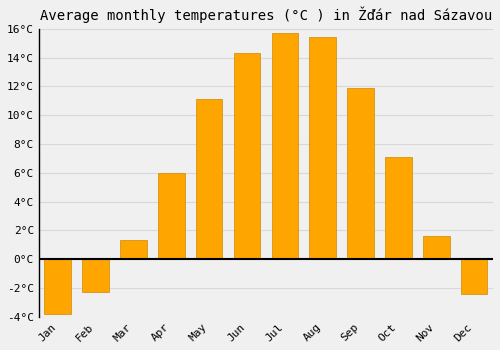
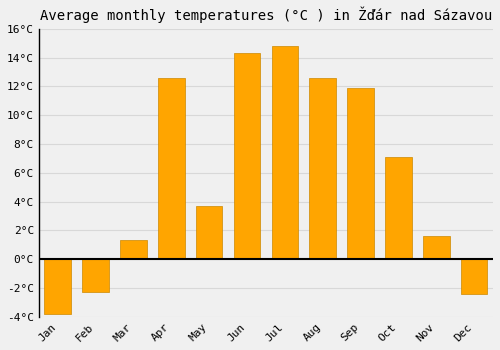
Apr: 6.0°C -> 12.6°C
May: 11.1°C -> 3.7°C
Jul: 15.7°C -> 14.8°C
Aug: 15.4°C -> 12.6°C
